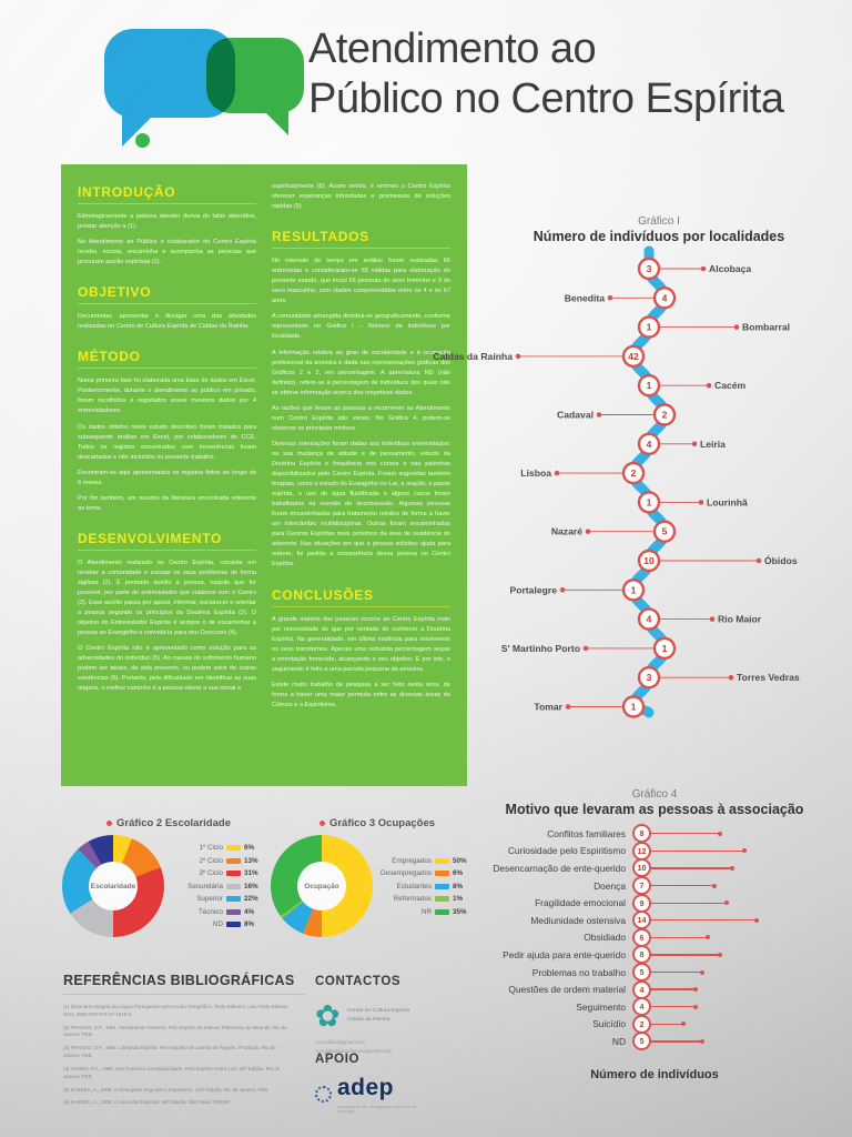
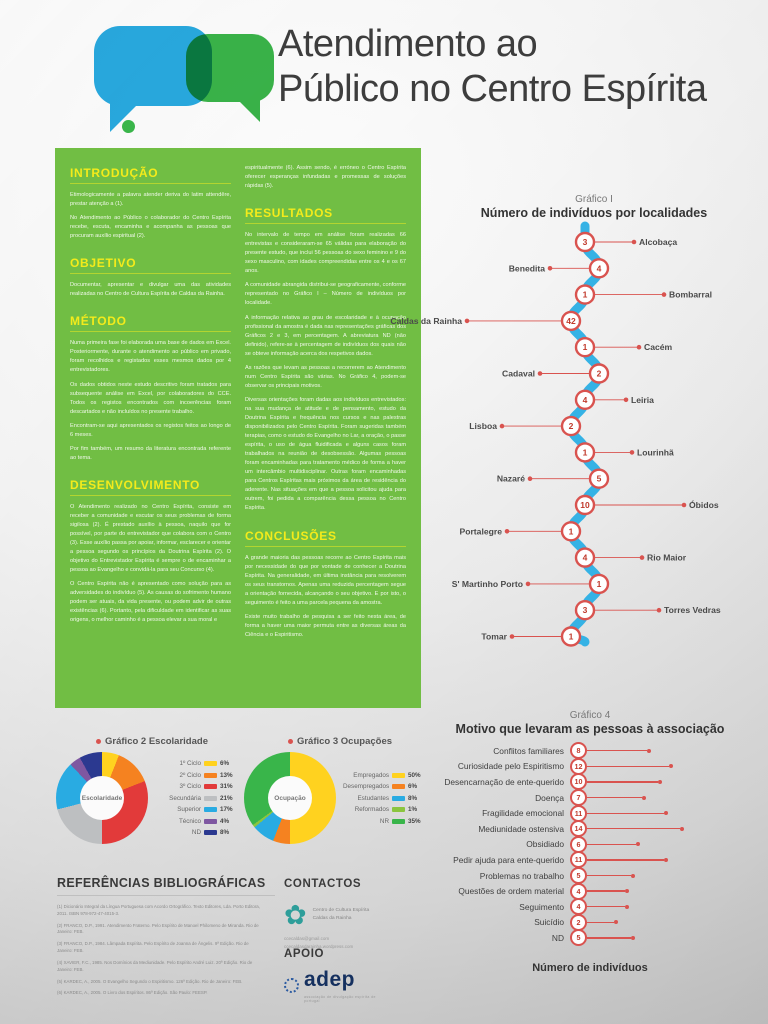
Gráfico 2 Escolaridade/Secundária: 16% -> 21%
Gráfico 2 Escolaridade/Superior: 22% -> 17%
Gráfico 4/Fragilidade emocional: 9 -> 11
Gráfico 4/Pedir ajuda para ente-querido: 8 -> 11
